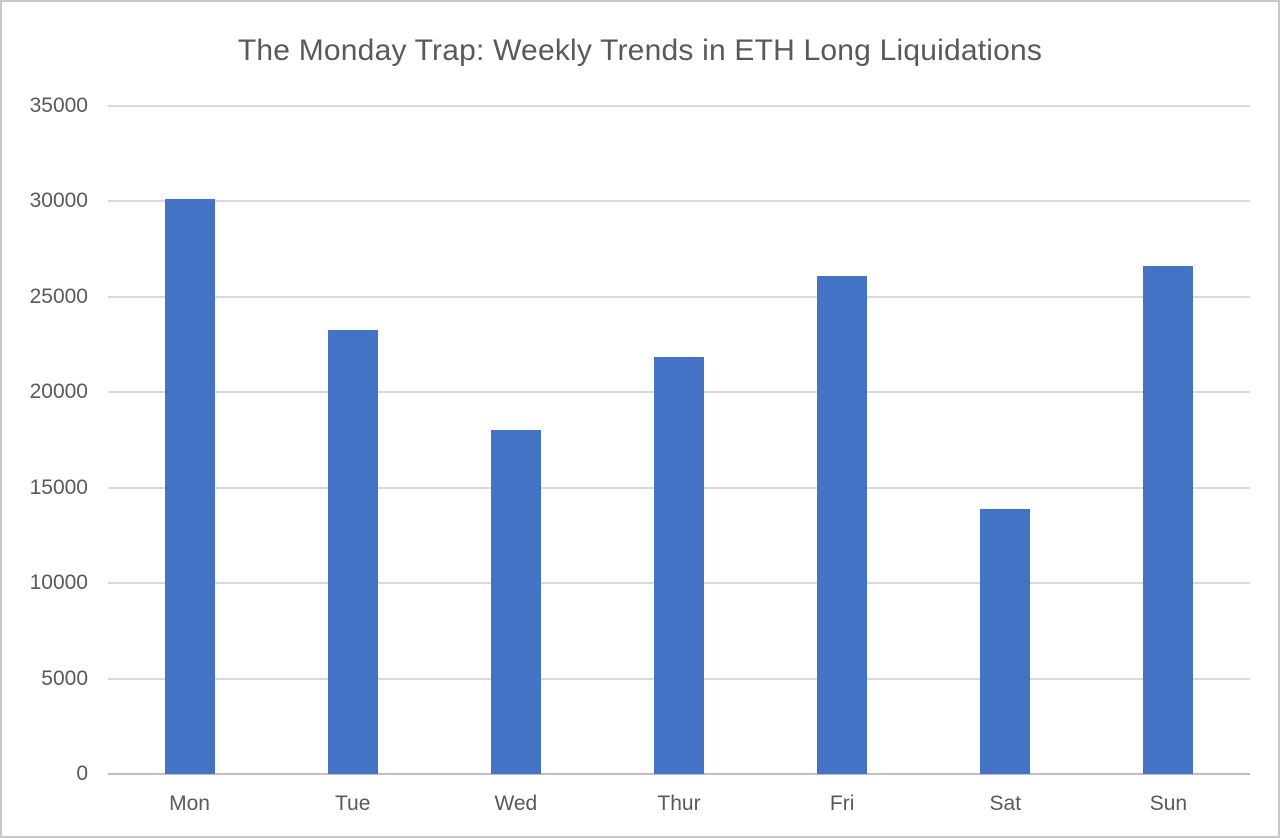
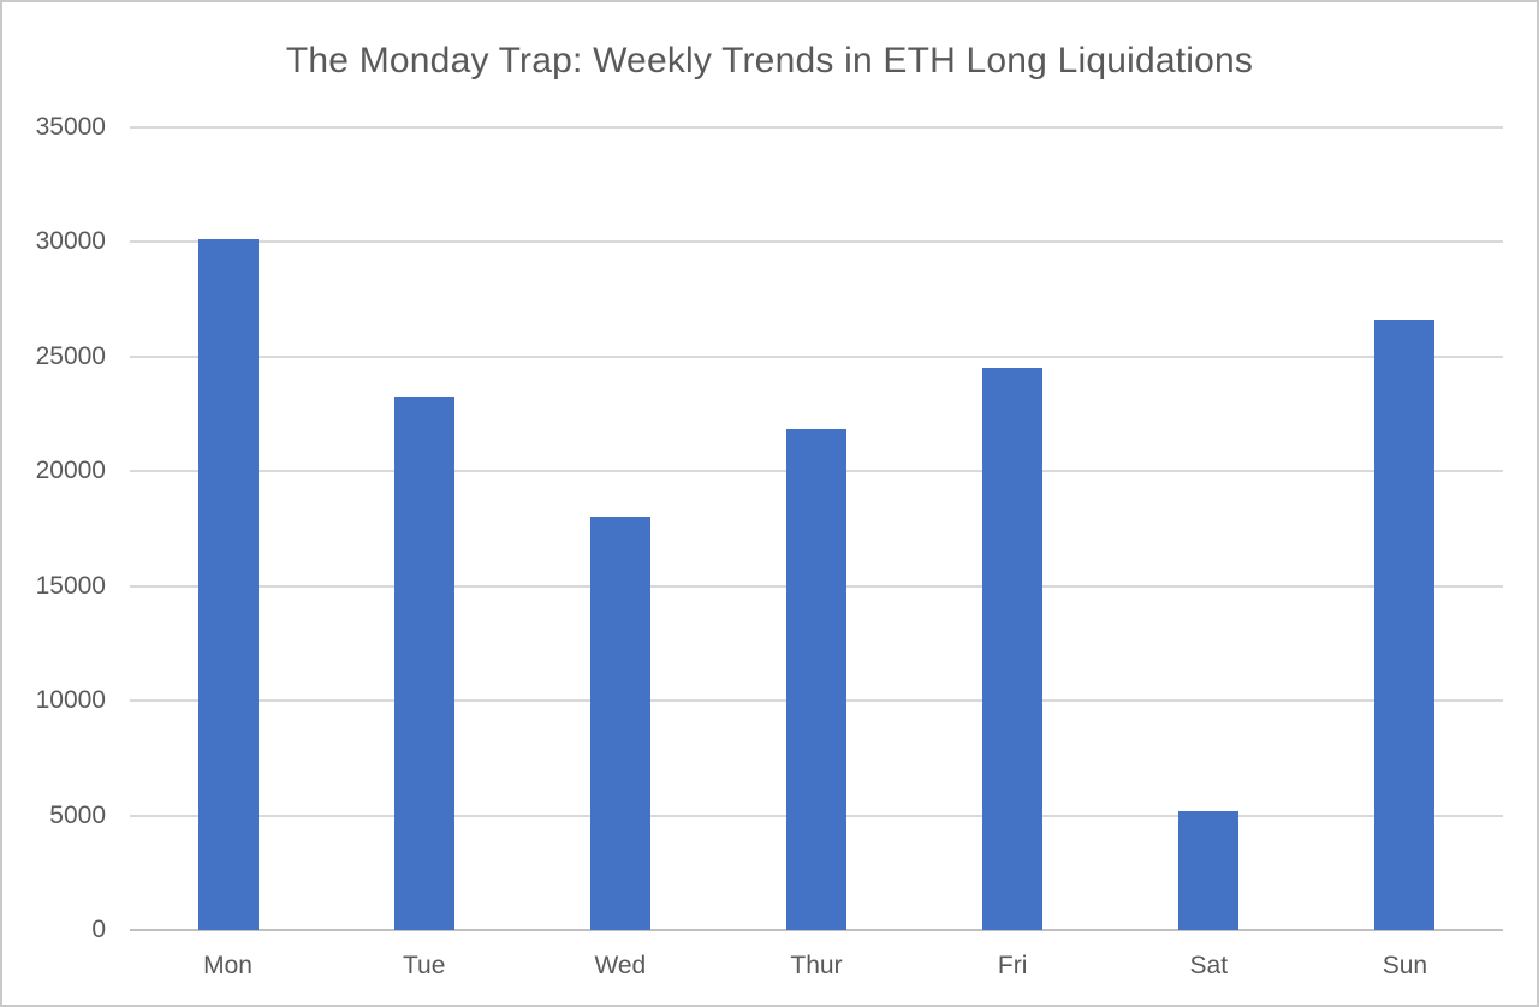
Fri: 26100 -> 24500
Sat: 13900 -> 5200
